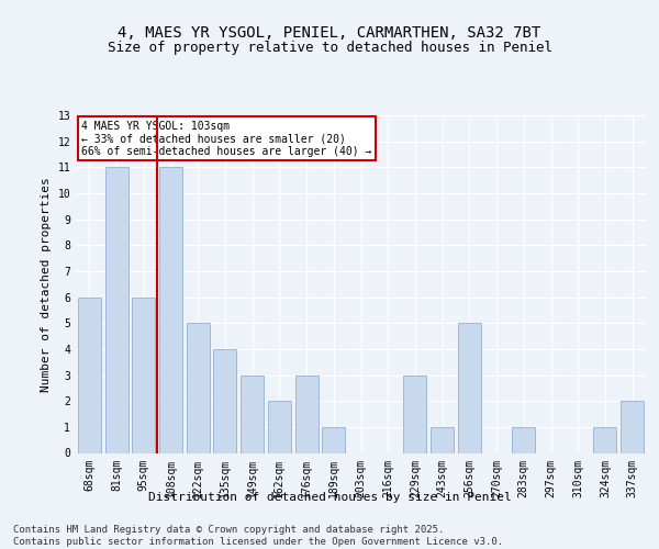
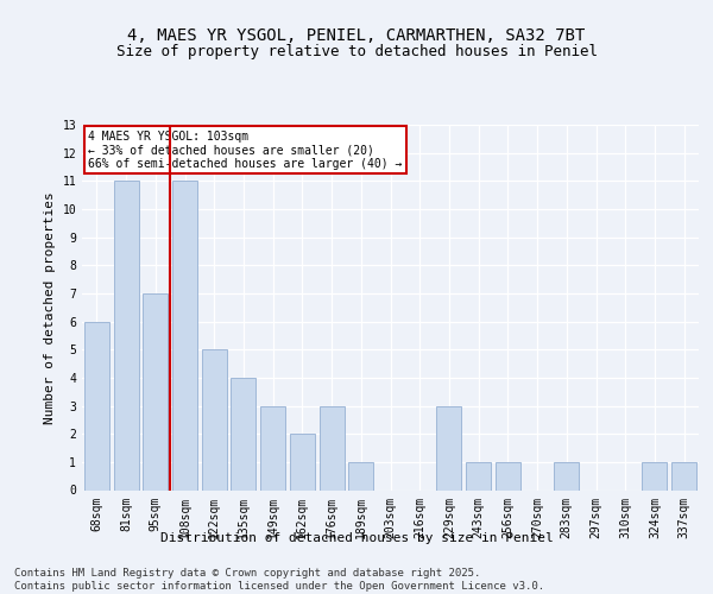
95sqm: 6 -> 7
256sqm: 5 -> 1
337sqm: 2 -> 1
